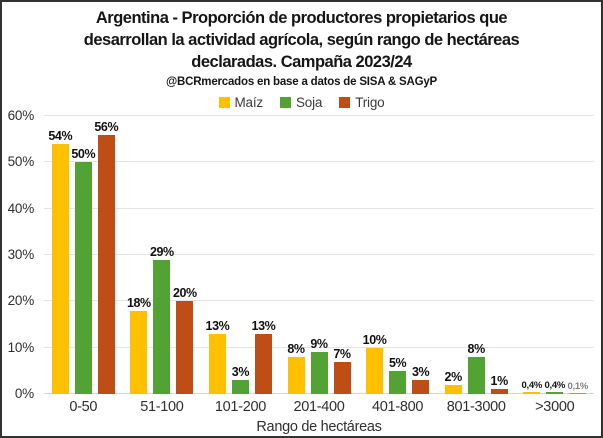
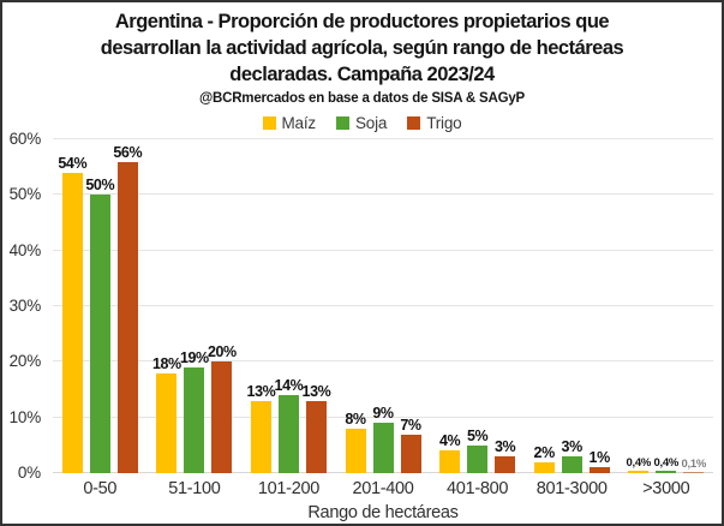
Soja/51-100: 29% -> 19%
Soja/101-200: 3% -> 14%
Maíz/401-800: 10% -> 4%
Soja/801-3000: 8% -> 3%
